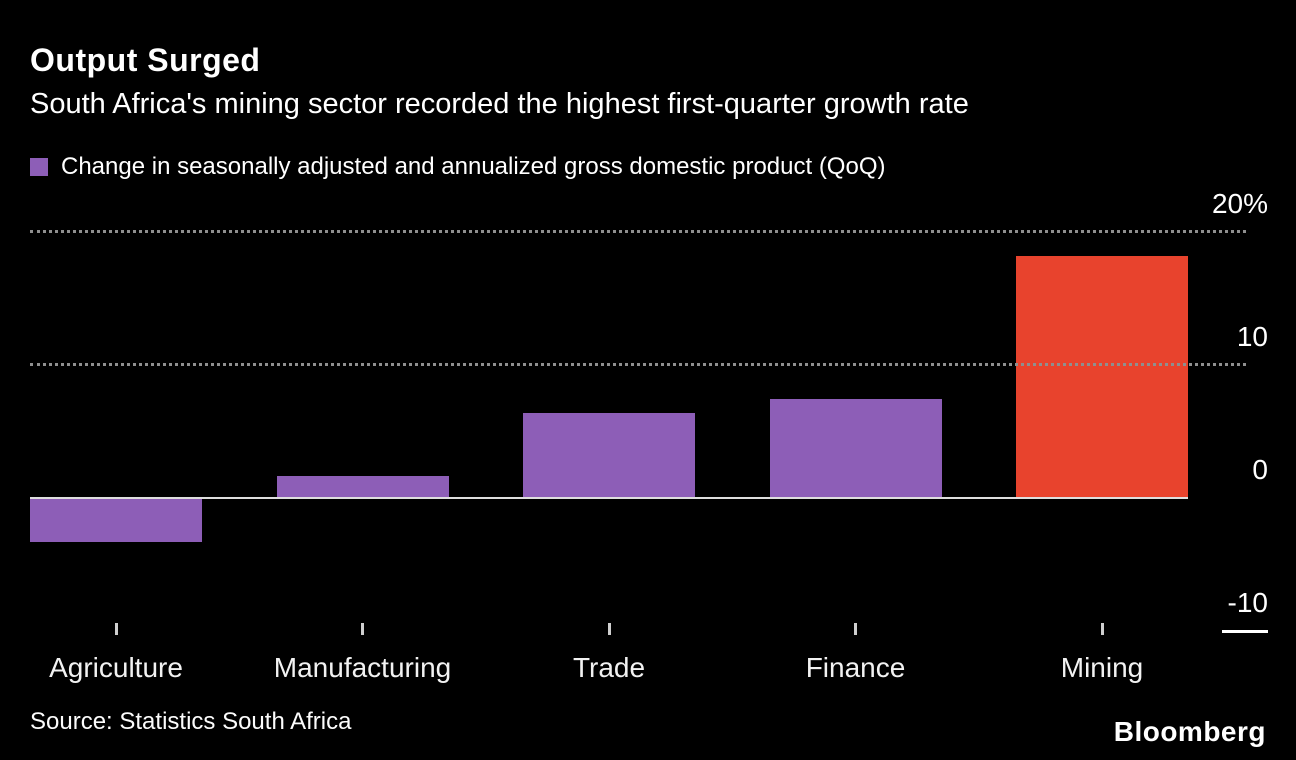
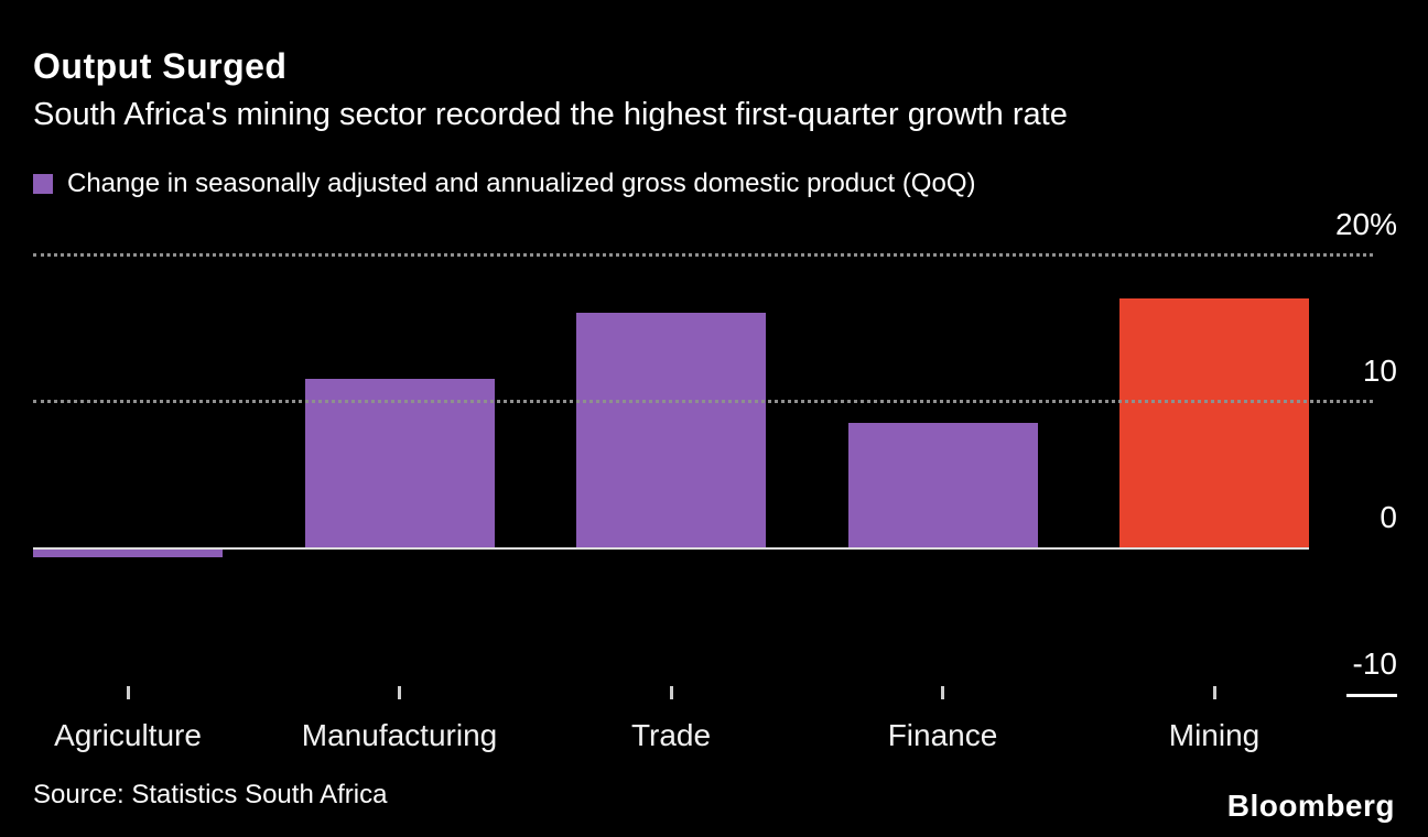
Agriculture: -3.2% -> -0.5%
Manufacturing: 1.6% -> 11.5%
Trade: 6.3% -> 16.0%
Finance: 7.4% -> 8.5%
Mining: 18.1% -> 17.0%
